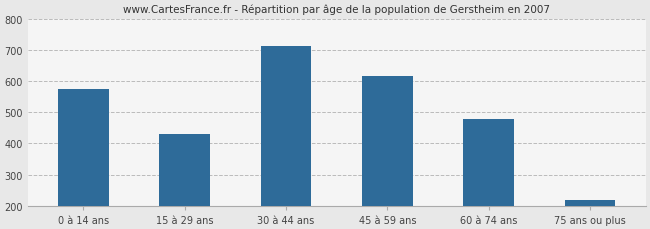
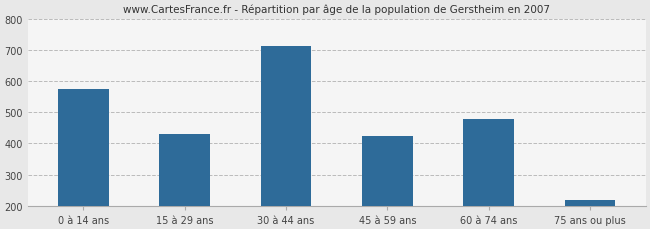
45 à 59 ans: 615 -> 425
